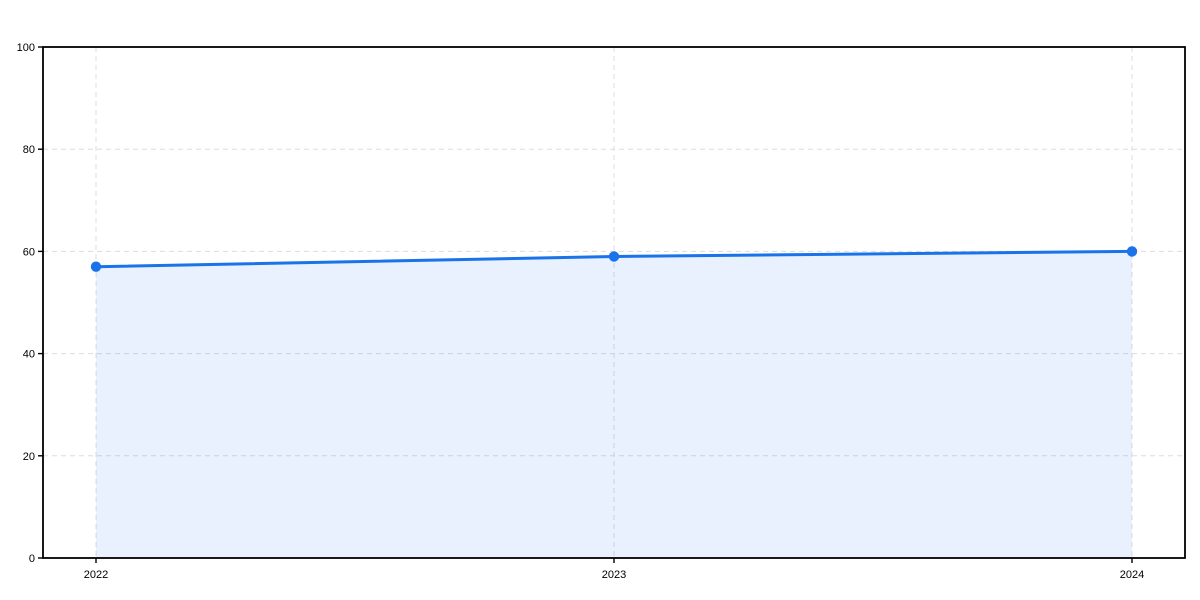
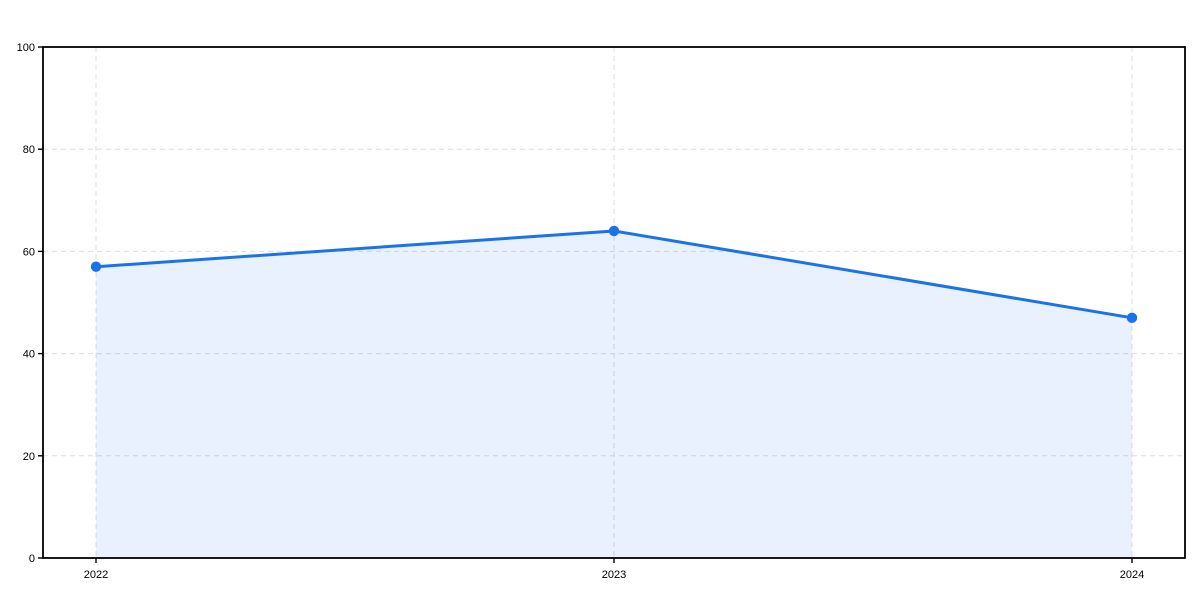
2023: 59 -> 64
2024: 60 -> 47
